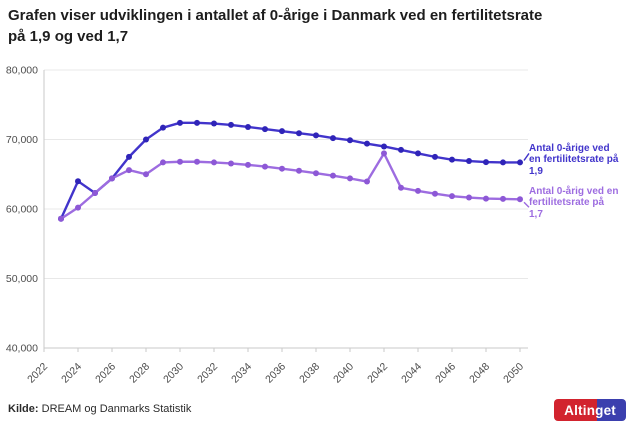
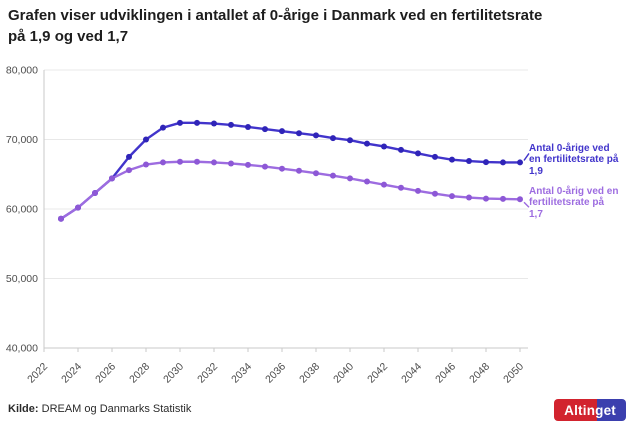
Antal 0-årige ved en fertilitetsrate på 1,9/2024: 64000 -> 60000
Antal 0-årig ved en fertilitetsrate på 1,7/2028: 65000 -> 66000
Antal 0-årig ved en fertilitetsrate på 1,7/2042: 68000 -> 64000
